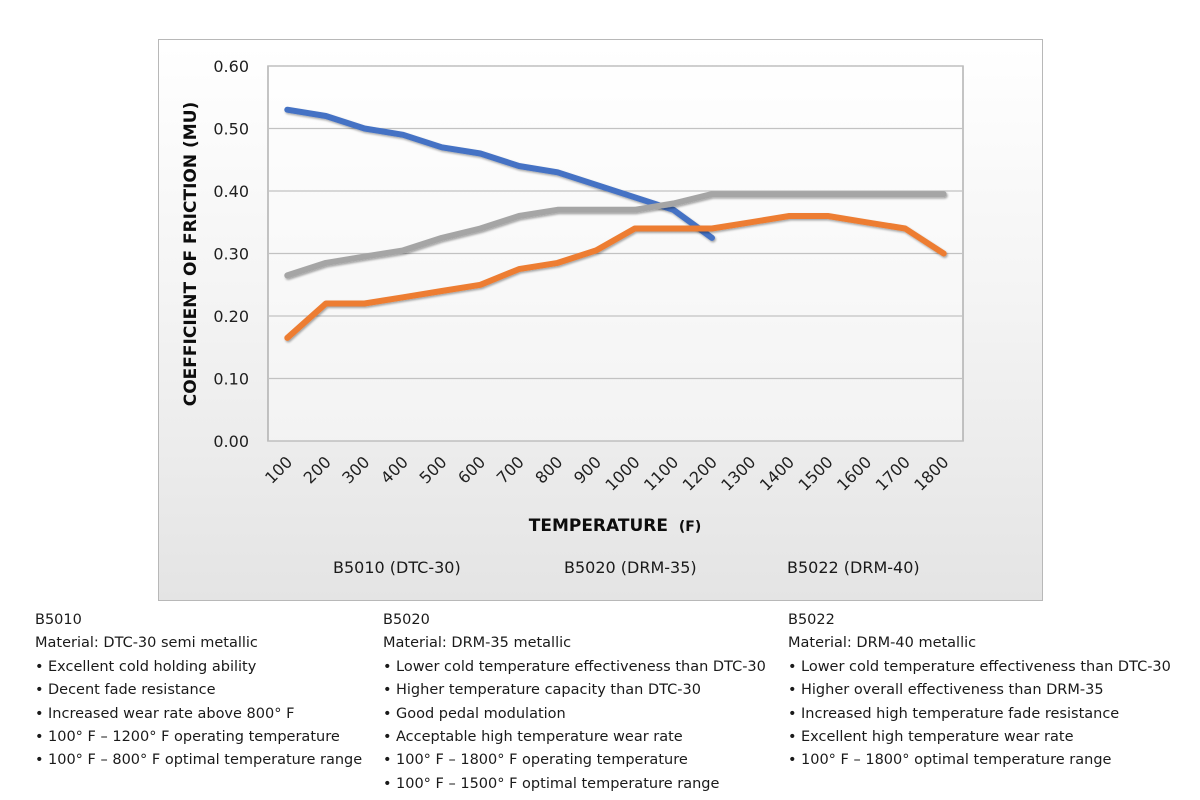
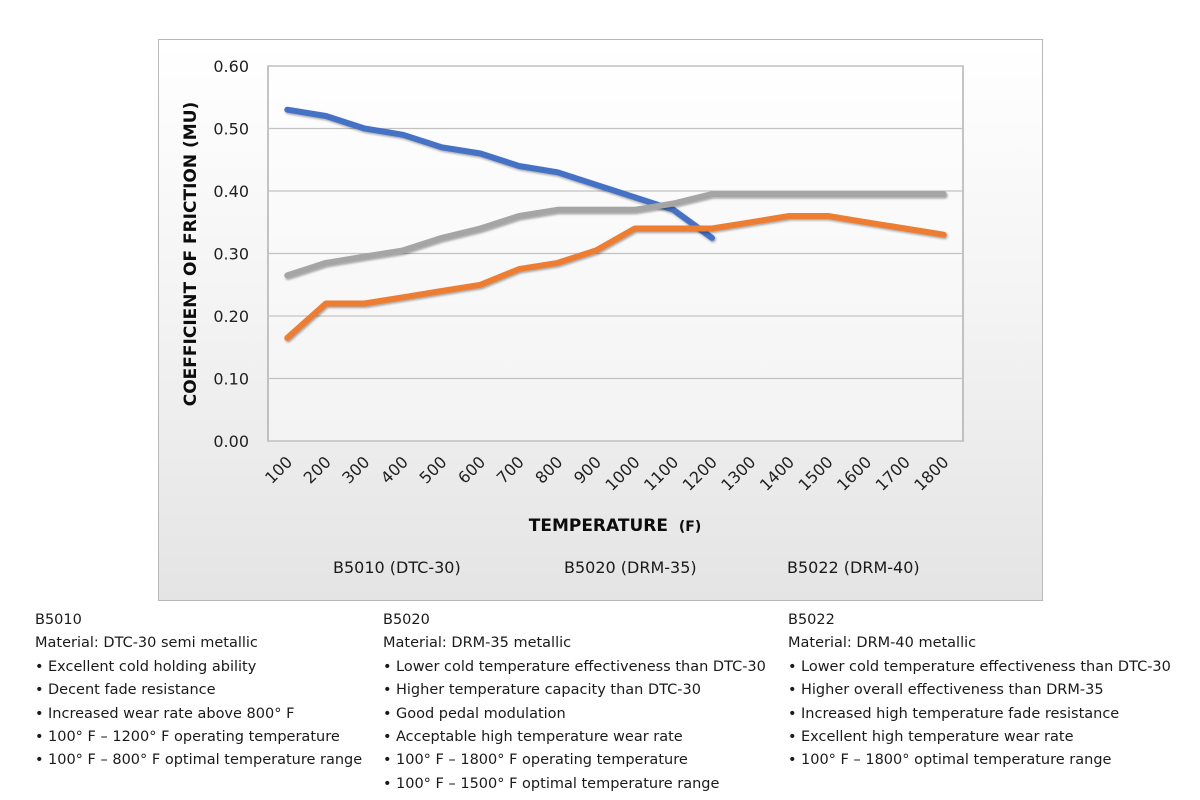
B5020 (DRM-35)/1800: 0.30 -> 0.33
